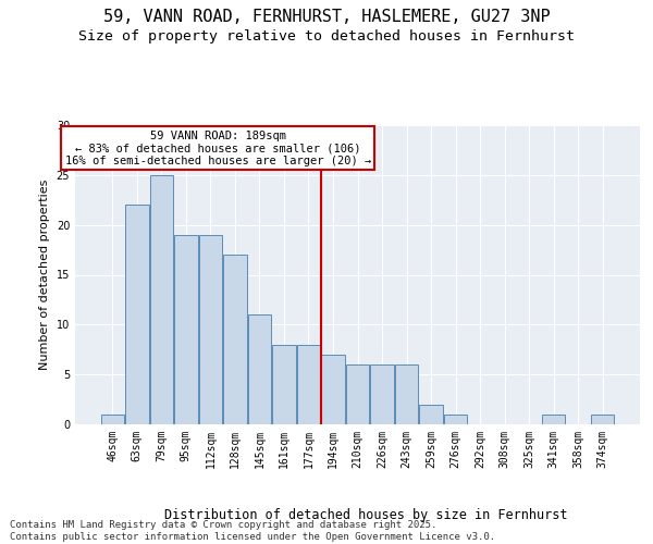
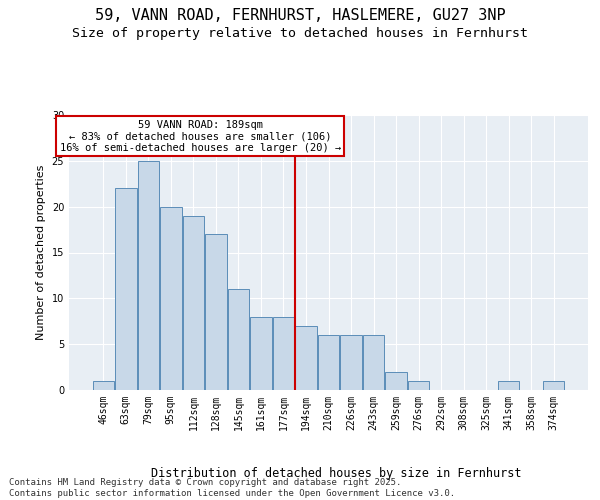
95sqm: 19 -> 20
